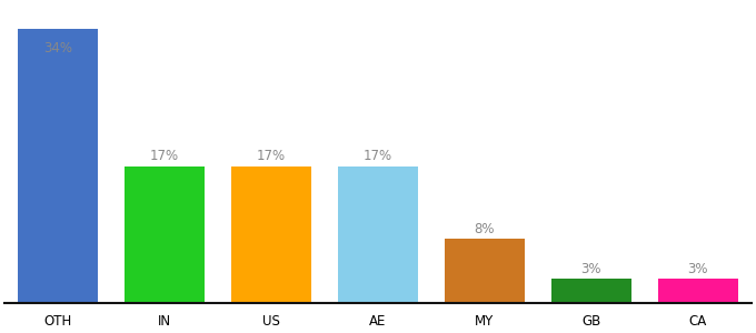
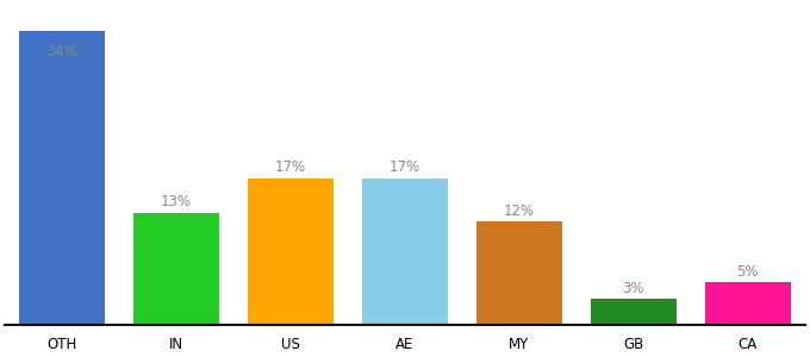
IN: 17% -> 13%
MY: 8% -> 12%
CA: 3% -> 5%
